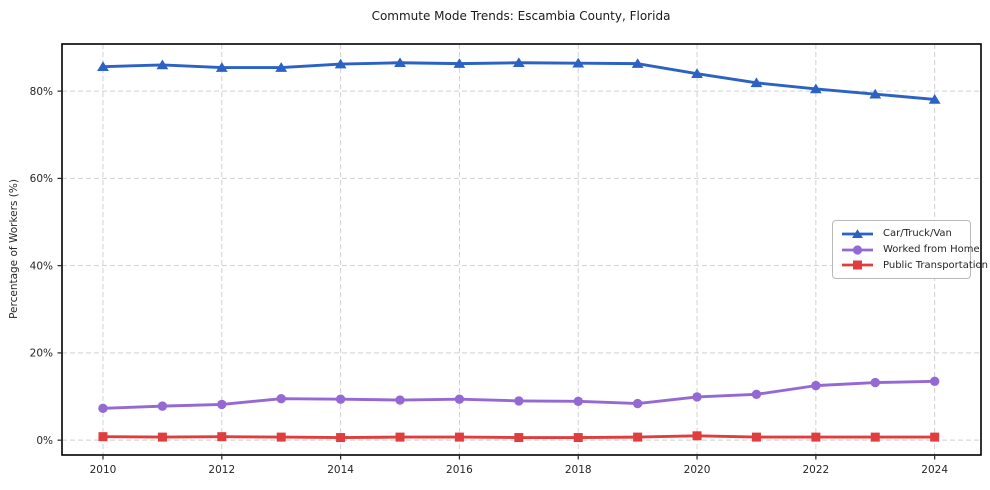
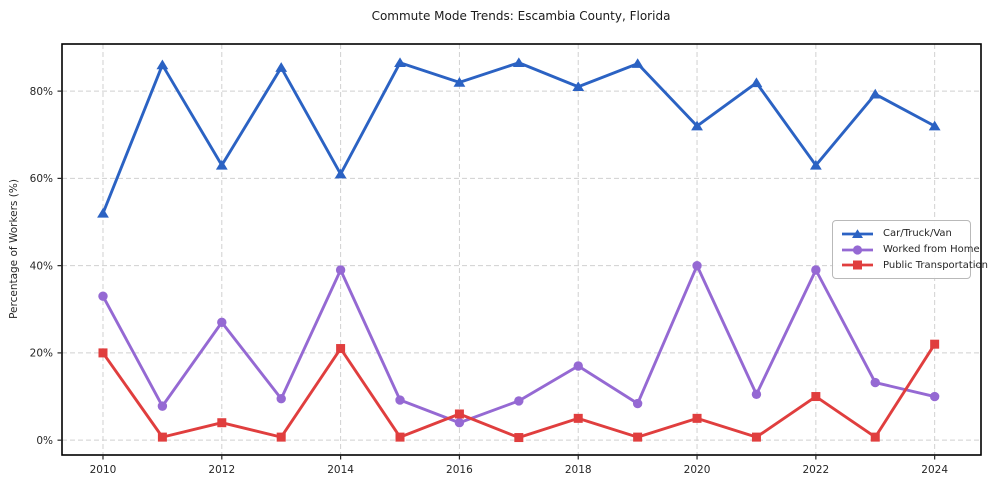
Car/Truck/Van/2010: 86% -> 52%
Worked from Home/2010: 7% -> 33%
Public Transportation/2010: 1% -> 20%
Car/Truck/Van/2012: 85% -> 63%
Worked from Home/2012: 8% -> 27%
Public Transportation/2012: 1% -> 4%
Car/Truck/Van/2014: 86% -> 61%
Worked from Home/2014: 9% -> 39%
Public Transportation/2014: 1% -> 21%
Car/Truck/Van/2016: 86% -> 82%
Worked from Home/2016: 9% -> 4%
Public Transportation/2016: 1% -> 6%
Car/Truck/Van/2018: 86% -> 81%
Worked from Home/2018: 9% -> 17%
Public Transportation/2018: 1% -> 5%
Car/Truck/Van/2020: 84% -> 72%
Worked from Home/2020: 10% -> 40%
Public Transportation/2020: 1% -> 5%
Car/Truck/Van/2022: 80% -> 63%
Worked from Home/2022: 12% -> 39%
Public Transportation/2022: 1% -> 10%
Car/Truck/Van/2024: 78% -> 72%
Worked from Home/2024: 14% -> 10%
Public Transportation/2024: 1% -> 22%
